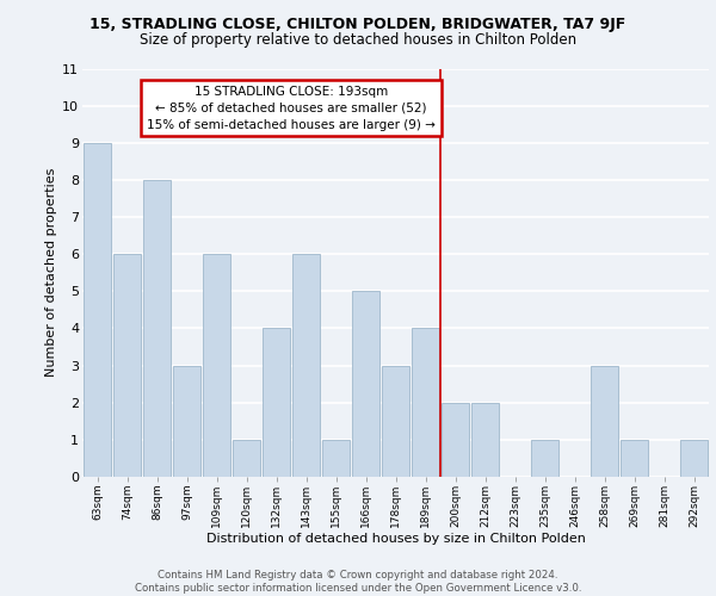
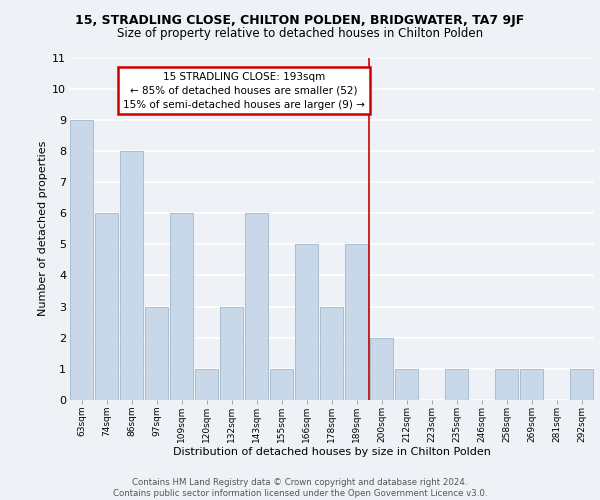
132sqm: 4 -> 3
189sqm: 4 -> 5
212sqm: 2 -> 1
258sqm: 3 -> 1
